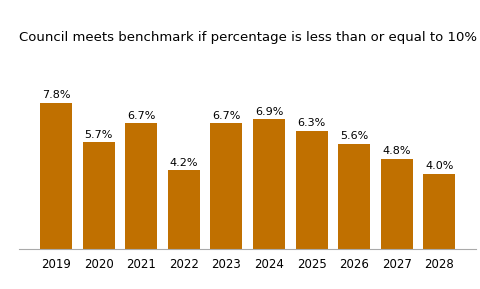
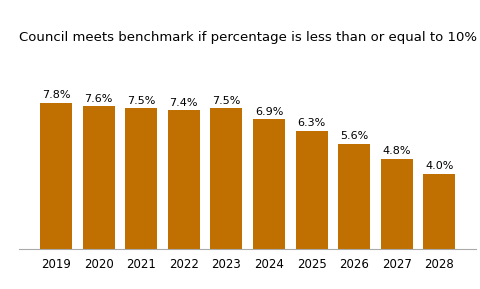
2020: 5.7% -> 7.6%
2021: 6.7% -> 7.5%
2022: 4.2% -> 7.4%
2023: 6.7% -> 7.5%
